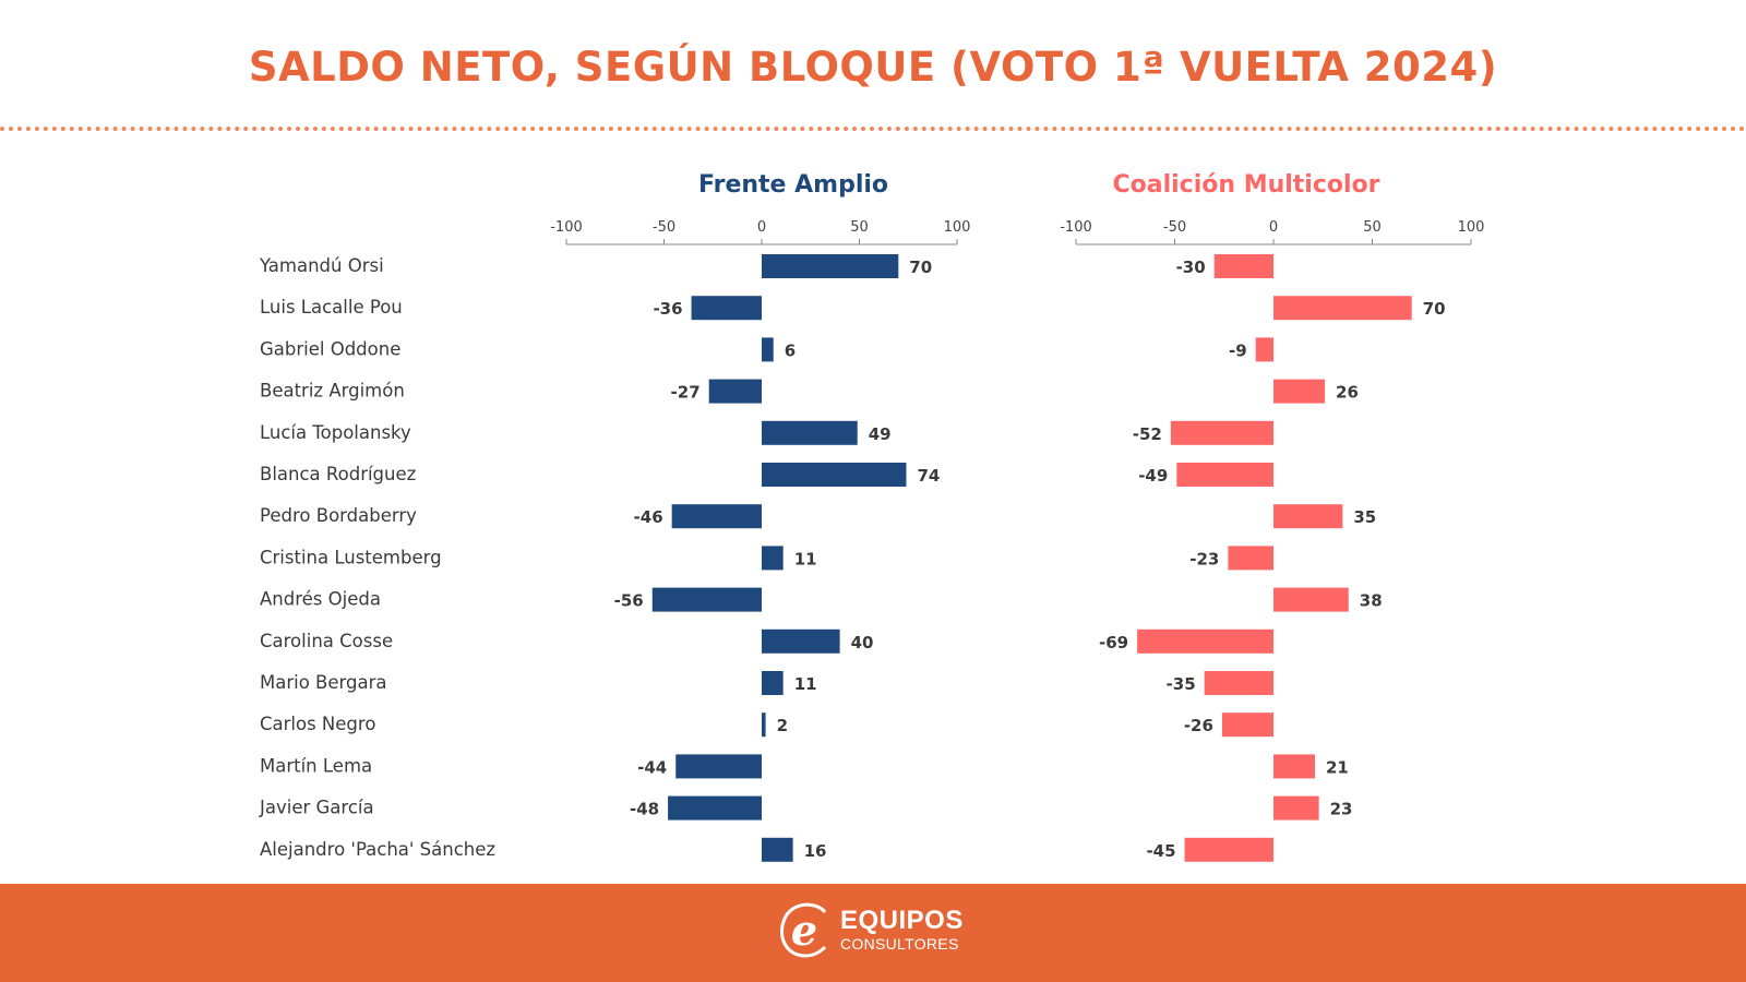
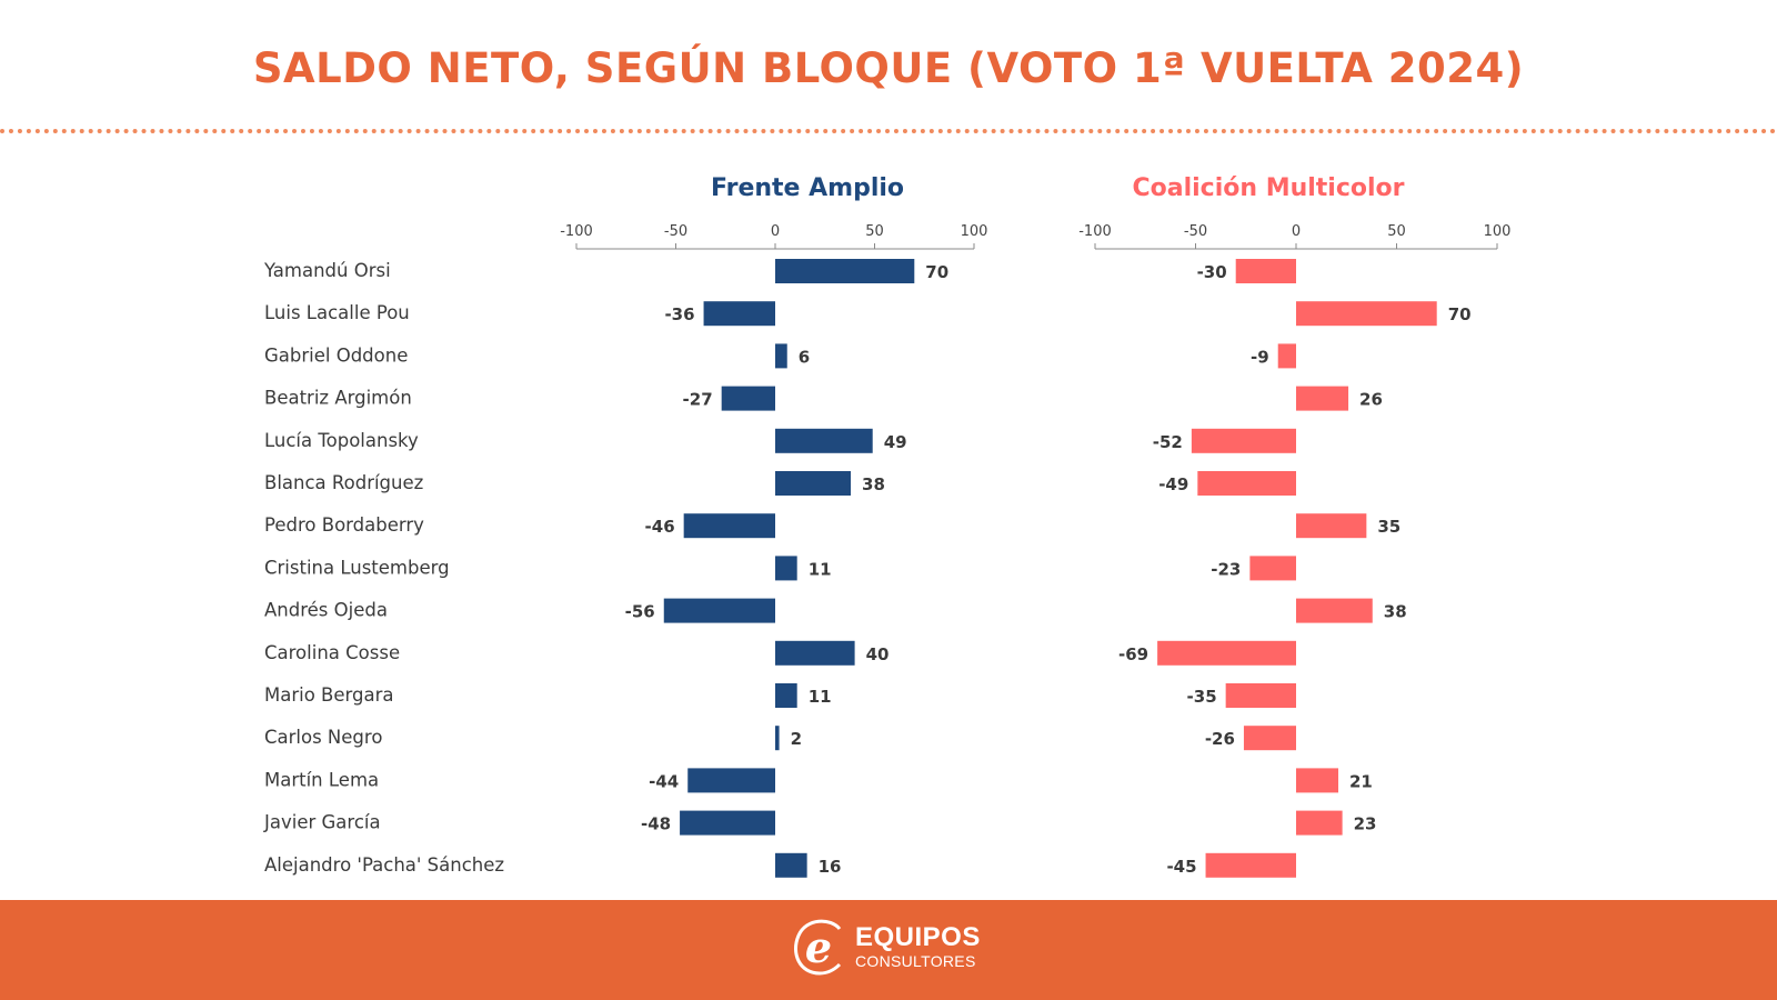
Frente Amplio/Blanca Rodríguez: 74 -> 38
